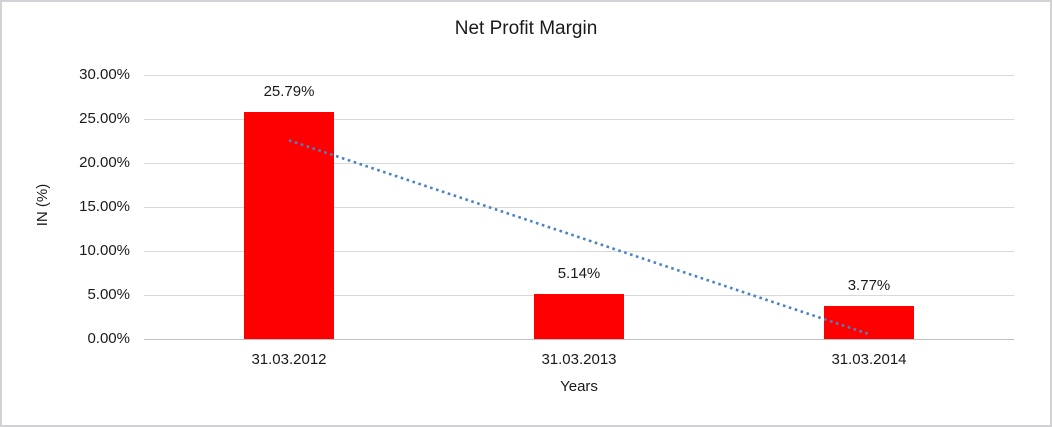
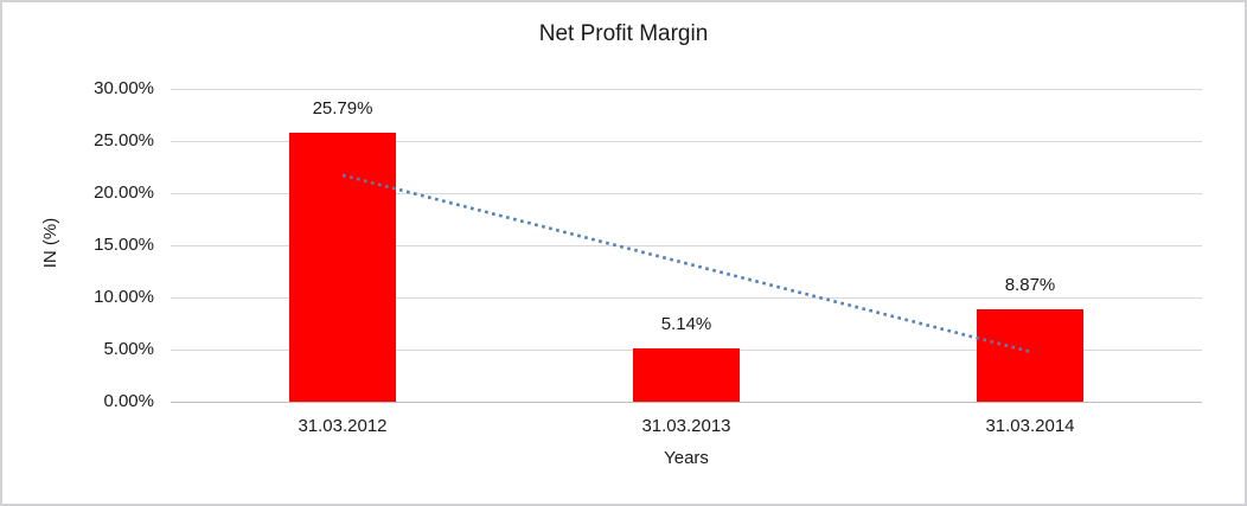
31.03.2014: 3.77% -> 8.87%
